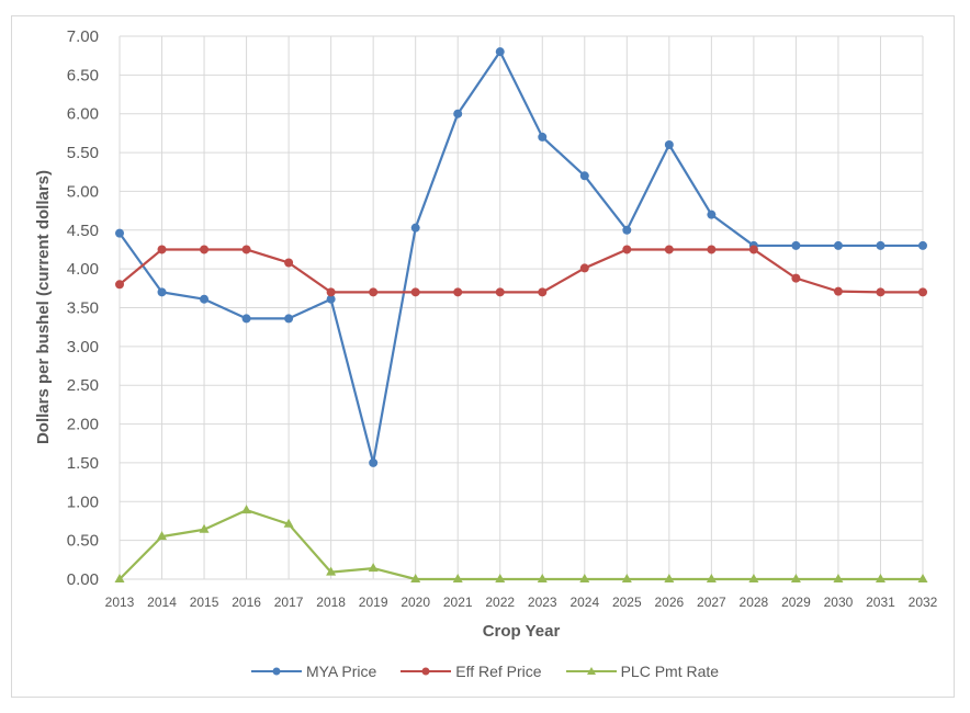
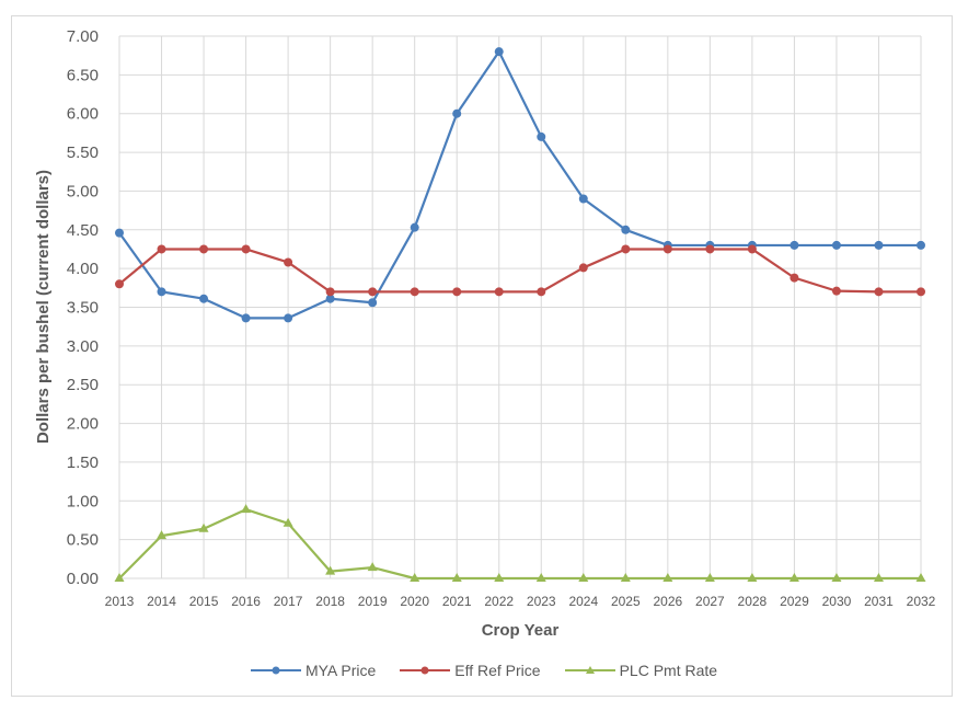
MYA Price/2019: 1.5 -> 3.6
MYA Price/2024: 5.2 -> 4.9
MYA Price/2026: 5.6 -> 4.3
MYA Price/2027: 4.7 -> 4.3
